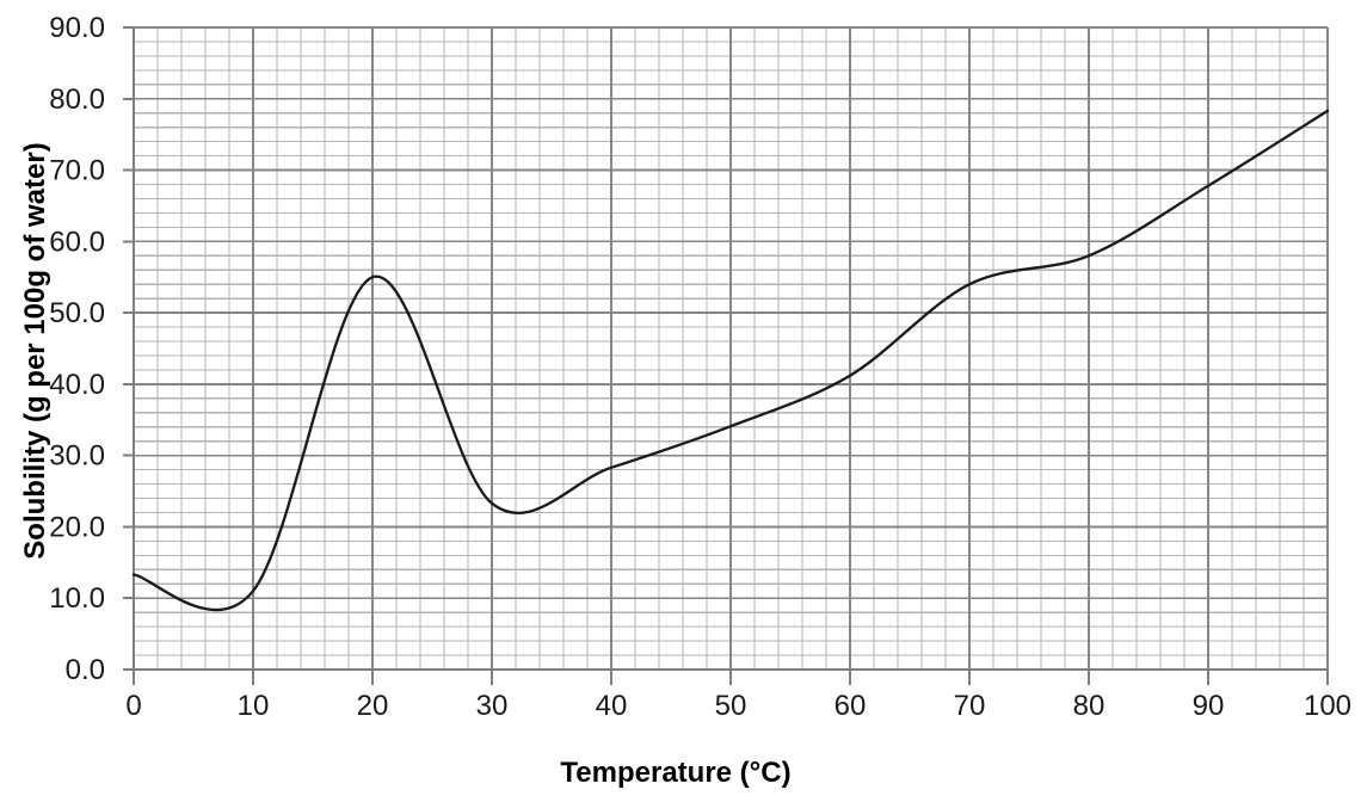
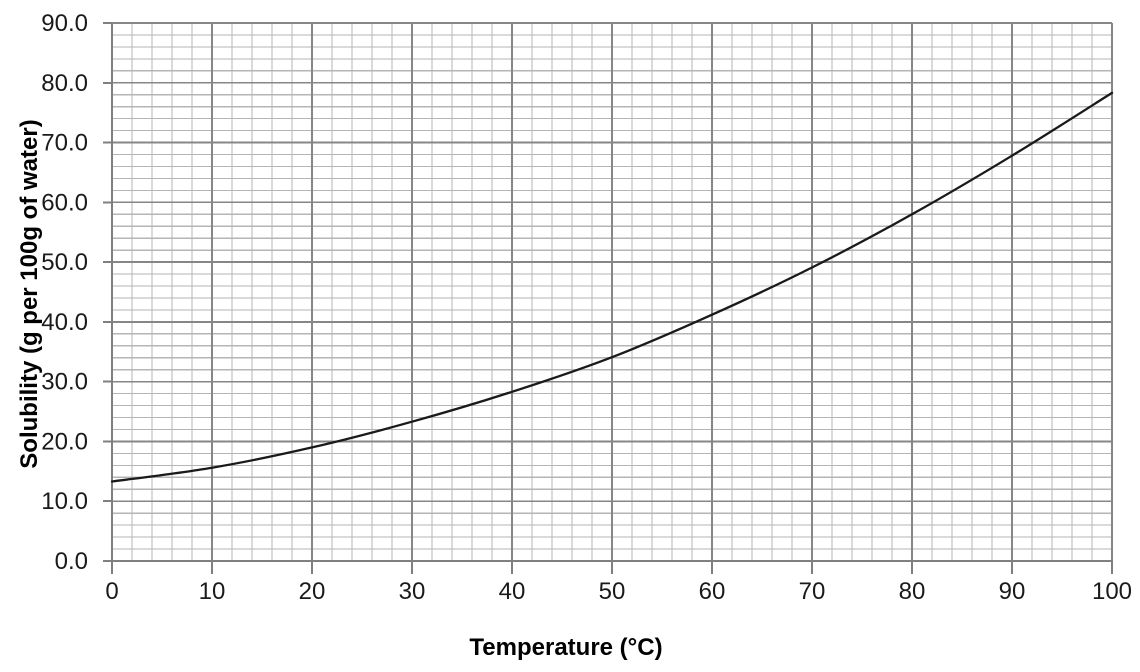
10: 11 -> 16
20: 55 -> 19
70: 54 -> 49
